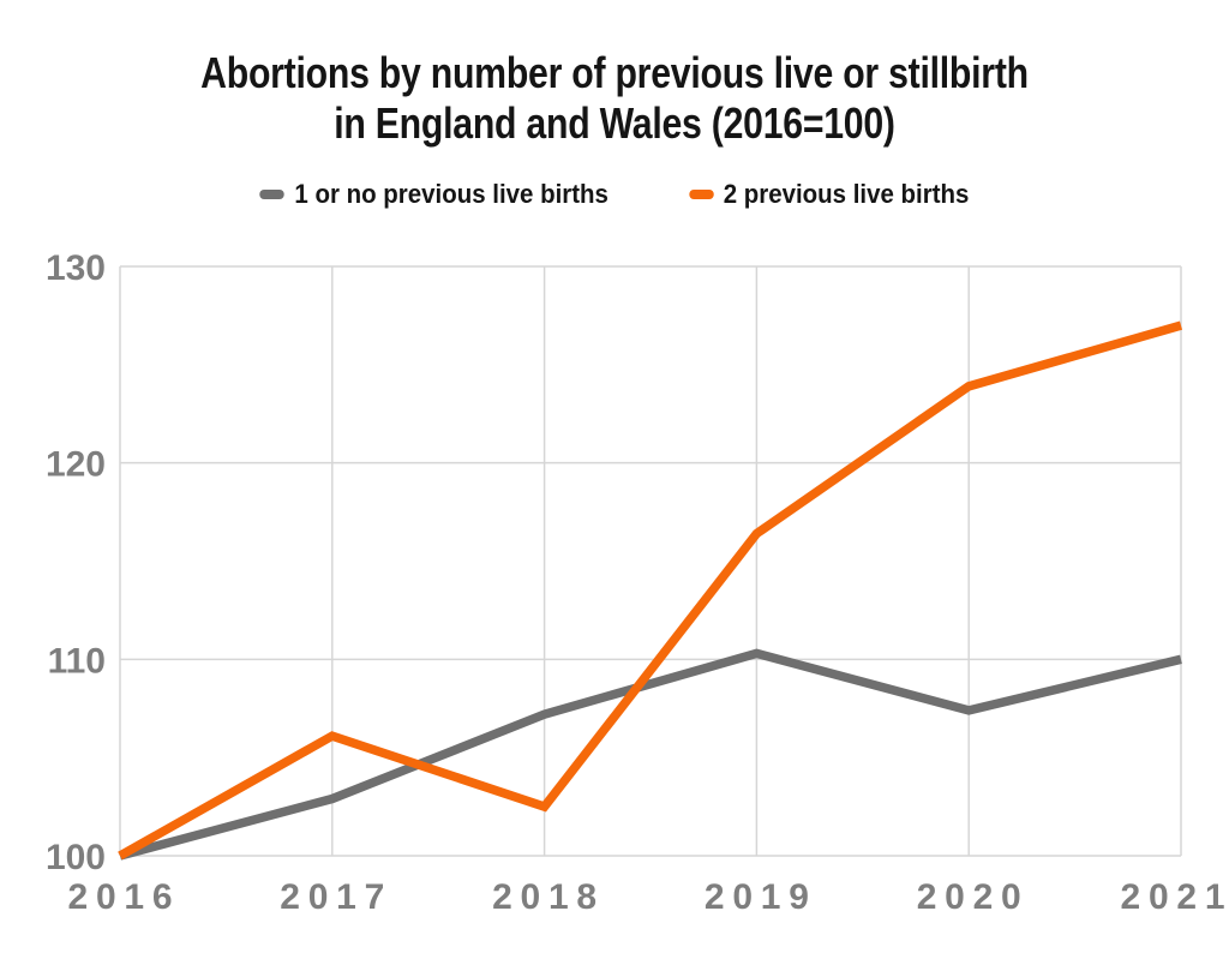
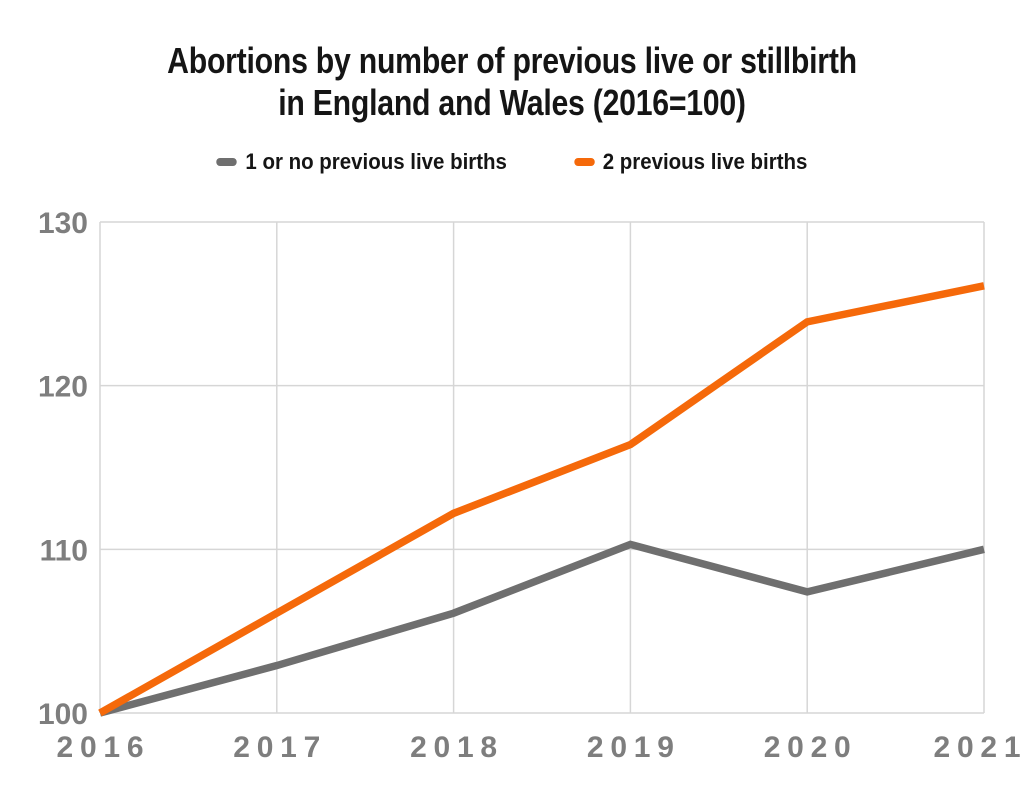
1 or no previous live births/2018: 107.2 -> 106.1
2 previous live births/2018: 102.5 -> 112.2
2 previous live births/2021: 127.0 -> 126.1
